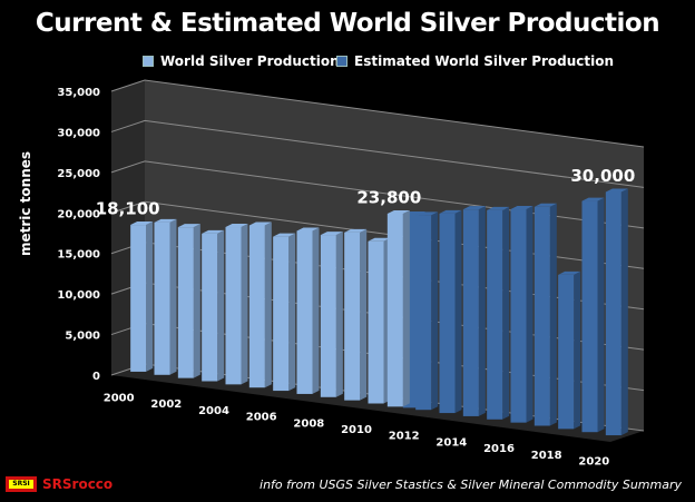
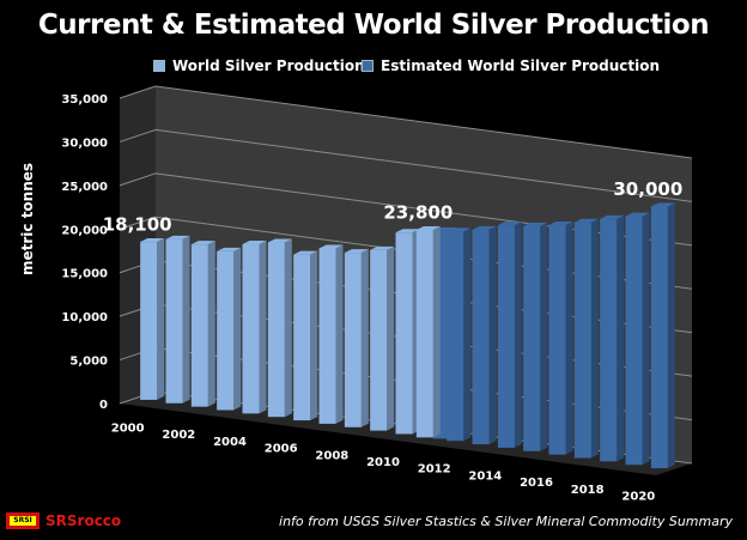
World Silver Production/2010: 20000 -> 23000
Estimated World Silver Production/2018: 19000 -> 28000
